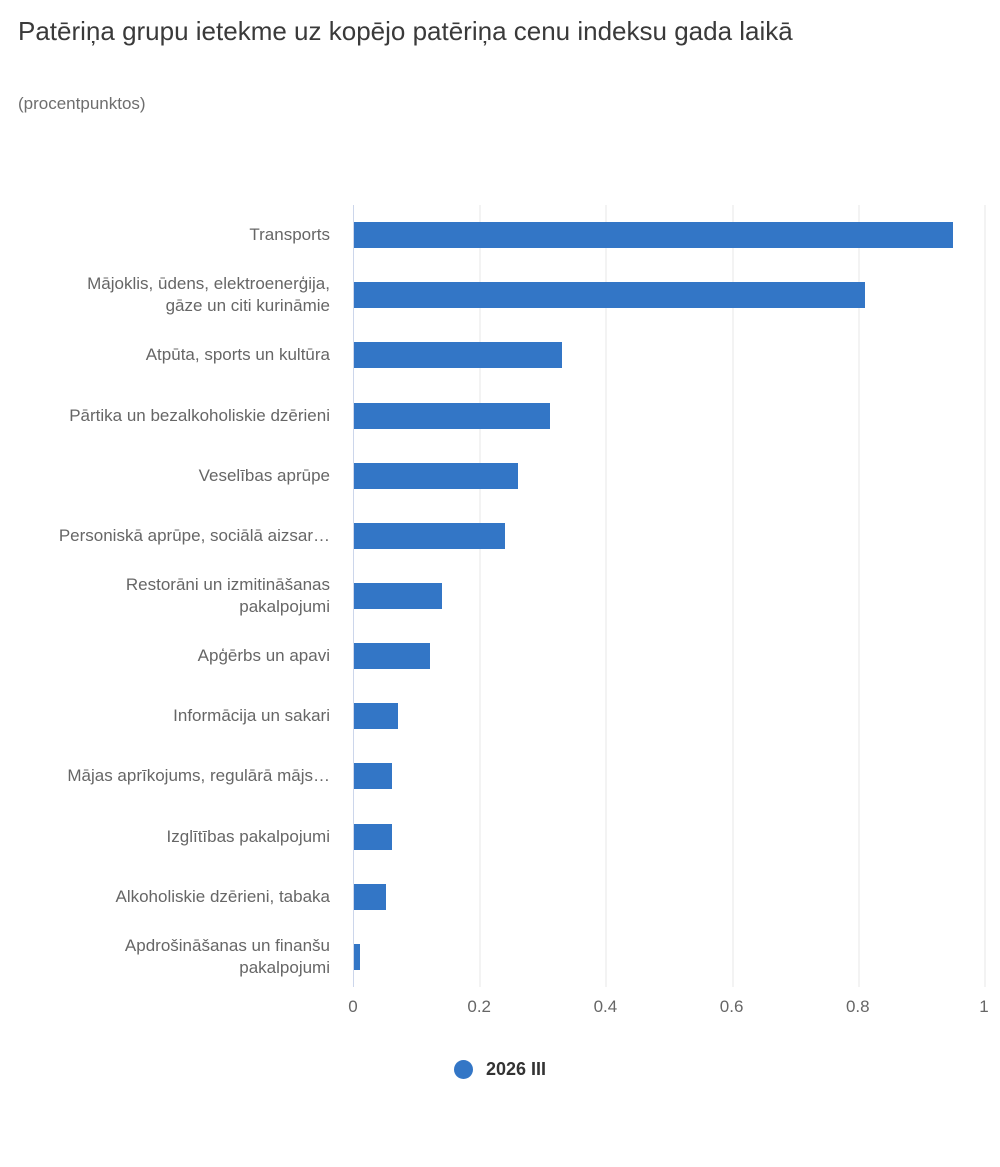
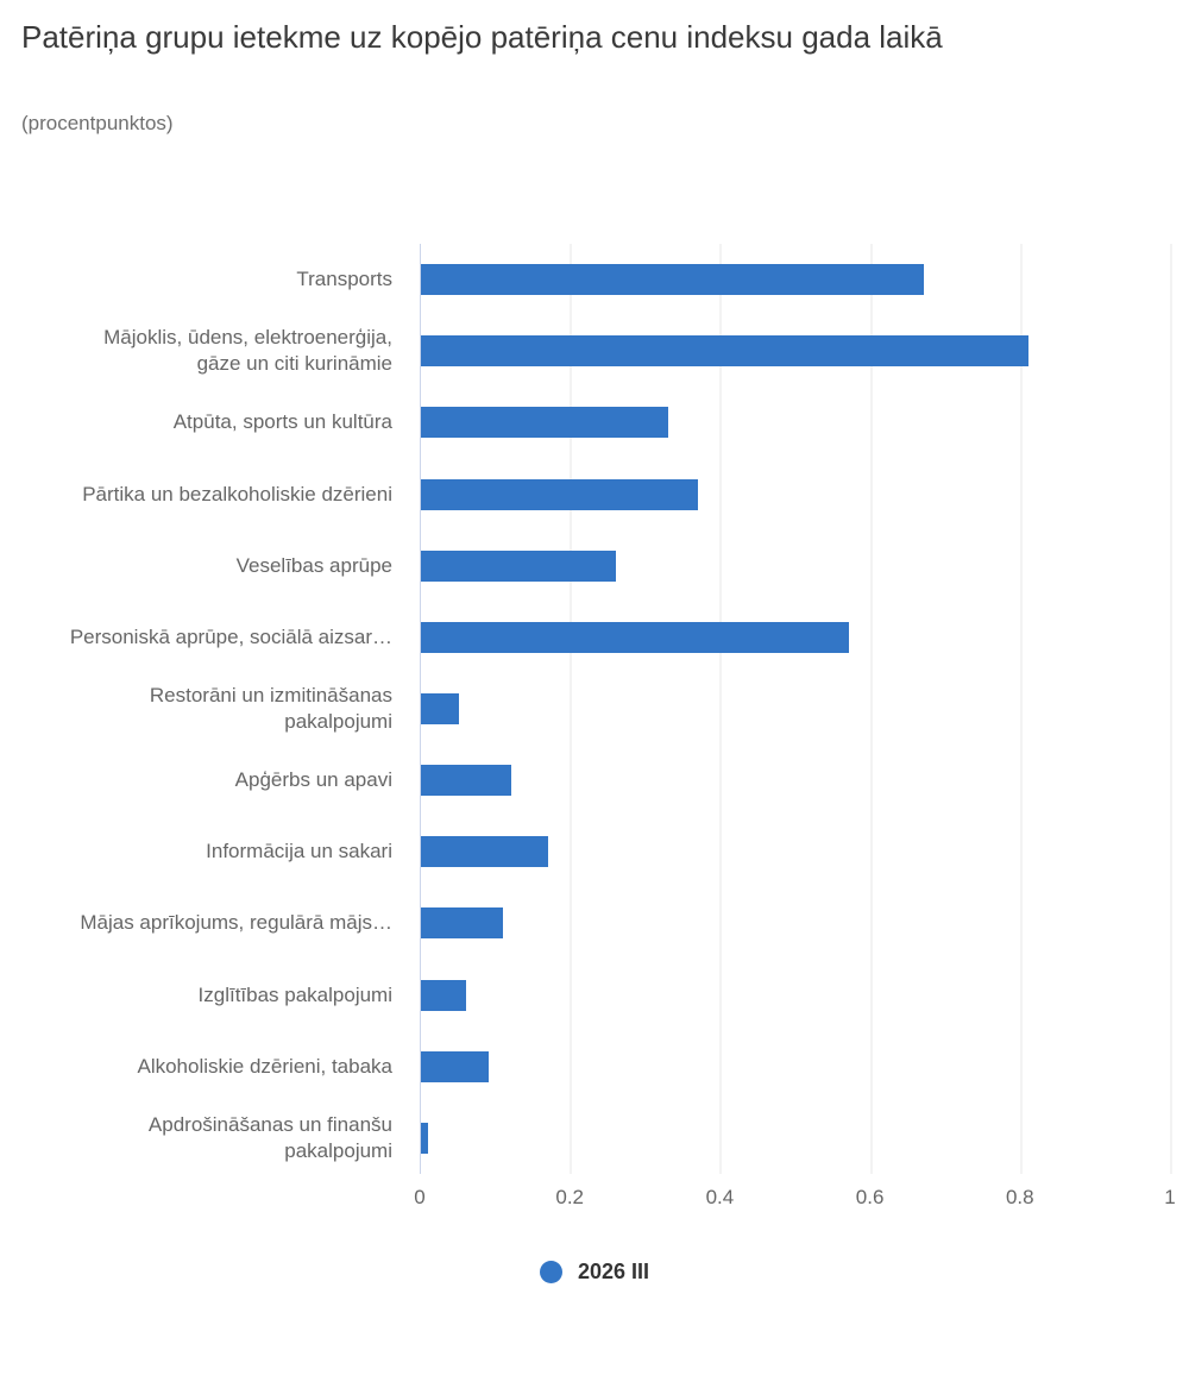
Transports: 0.95 -> 0.67
Pārtika un bezalkoholiskie dzērieni: 0.31 -> 0.37
Personiskā aprūpe, sociālā aizsar…: 0.24 -> 0.57
Restorāni un izmitināšanas pakalpojumi: 0.14 -> 0.05
Informācija un sakari: 0.07 -> 0.17
Mājas aprīkojums, regulārā mājs…: 0.06 -> 0.11
Alkoholiskie dzērieni, tabaka: 0.05 -> 0.09
